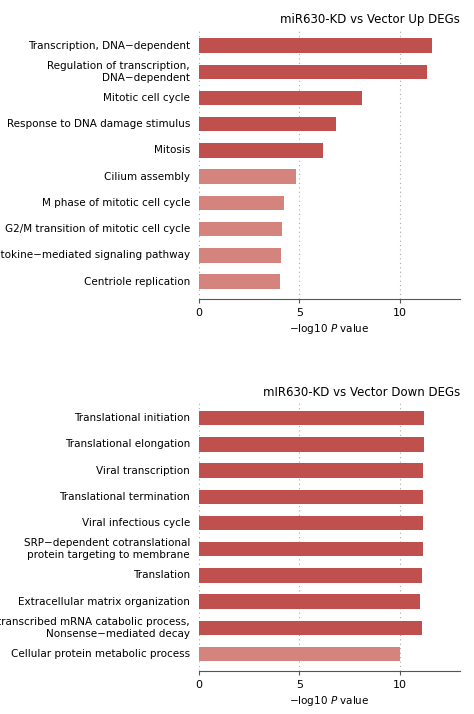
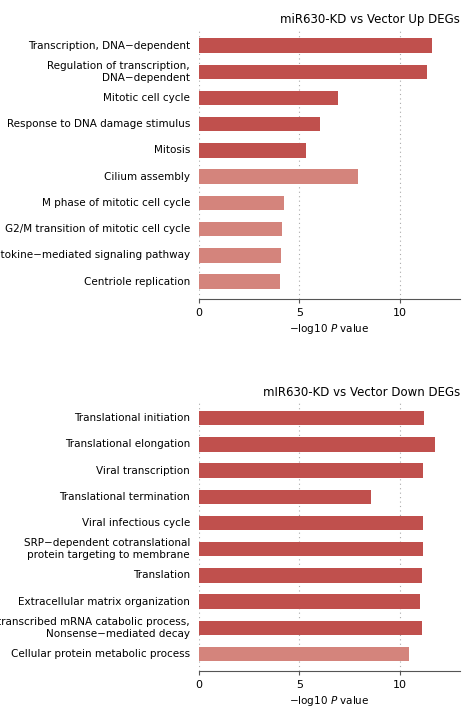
miR630-KD vs Vector Up DEGs/Mitotic cell cycle: 8.10 -> 6.95
miR630-KD vs Vector Up DEGs/Response to DNA damage stimulus: 6.85 -> 6.05
miR630-KD vs Vector Up DEGs/Mitosis: 6.20 -> 5.35
miR630-KD vs Vector Up DEGs/Cilium assembly: 4.85 -> 7.90
mIR630-KD vs Vector Down DEGs/Translational elongation: 11.20 -> 11.75
mIR630-KD vs Vector Down DEGs/Translational termination: 11.15 -> 8.55
mIR630-KD vs Vector Down DEGs/Cellular protein metabolic process: 10.00 -> 10.45
